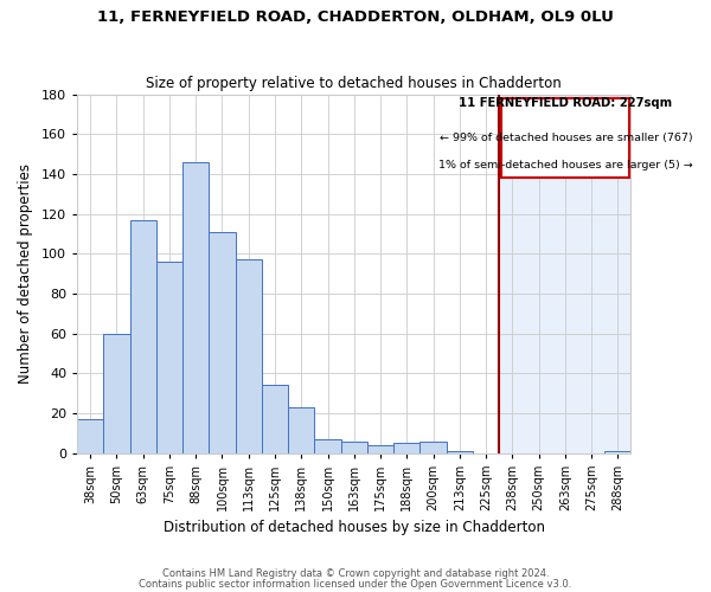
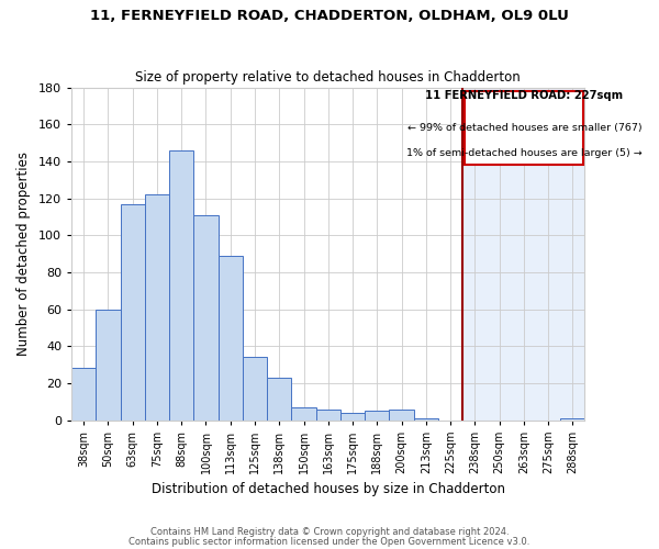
38sqm: 17 -> 28
75sqm: 96 -> 122
113sqm: 97 -> 89
